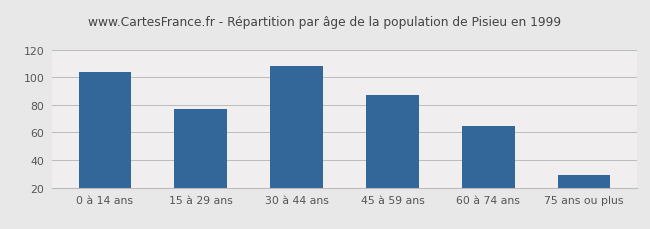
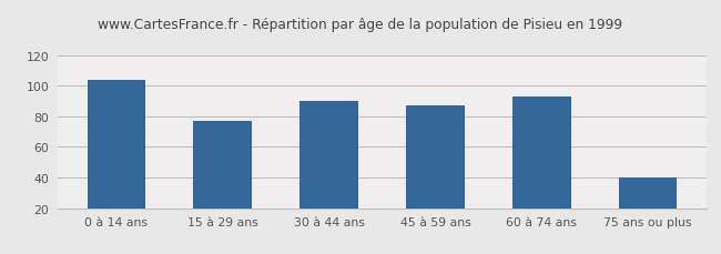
30 à 44 ans: 108 -> 90
60 à 74 ans: 65 -> 93
75 ans ou plus: 29 -> 40
